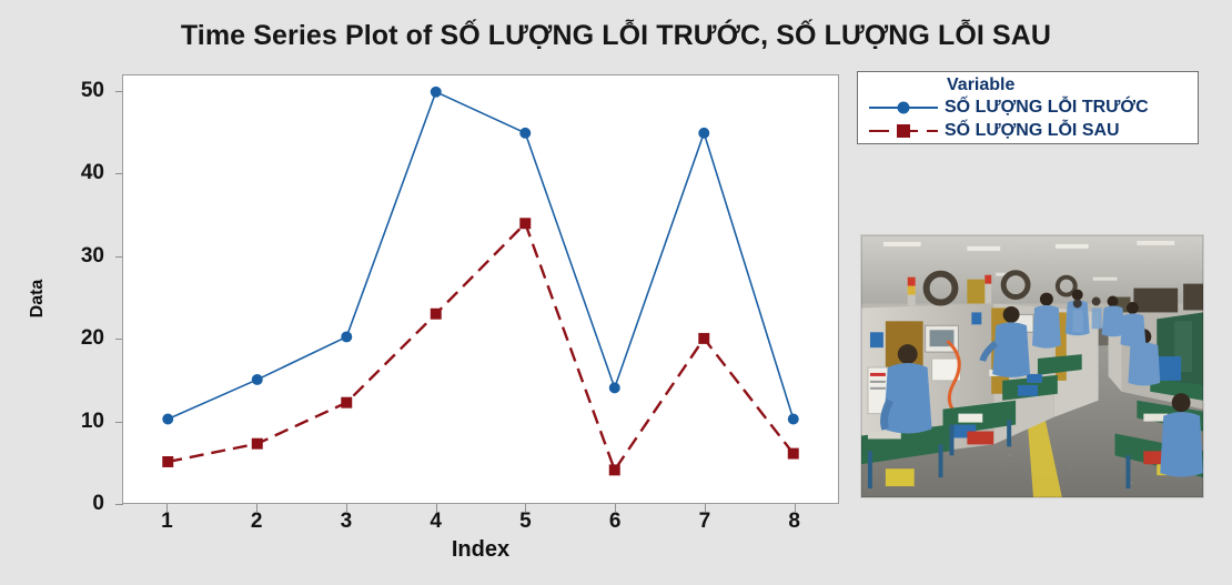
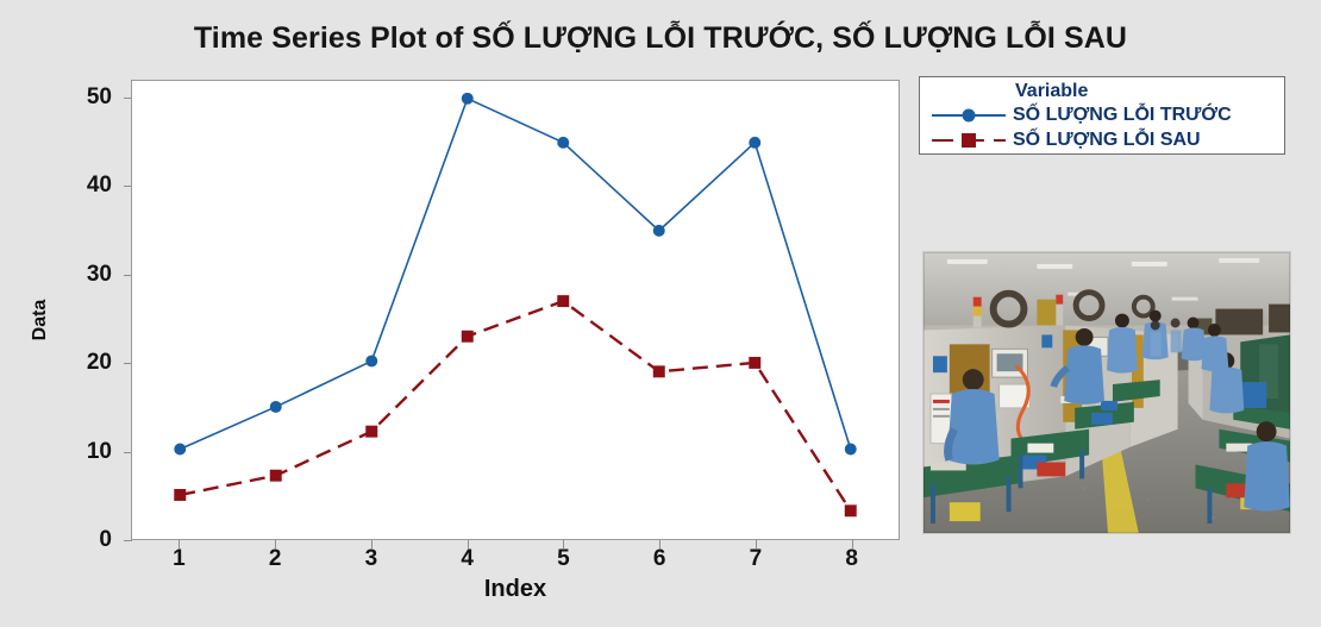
SỐ LƯỢNG LỖI SAU/5: 34 -> 27
SỐ LƯỢNG LỖI TRƯỚC/6: 14 -> 35
SỐ LƯỢNG LỖI SAU/6: 4 -> 19
SỐ LƯỢNG LỖI SAU/8: 6 -> 3
